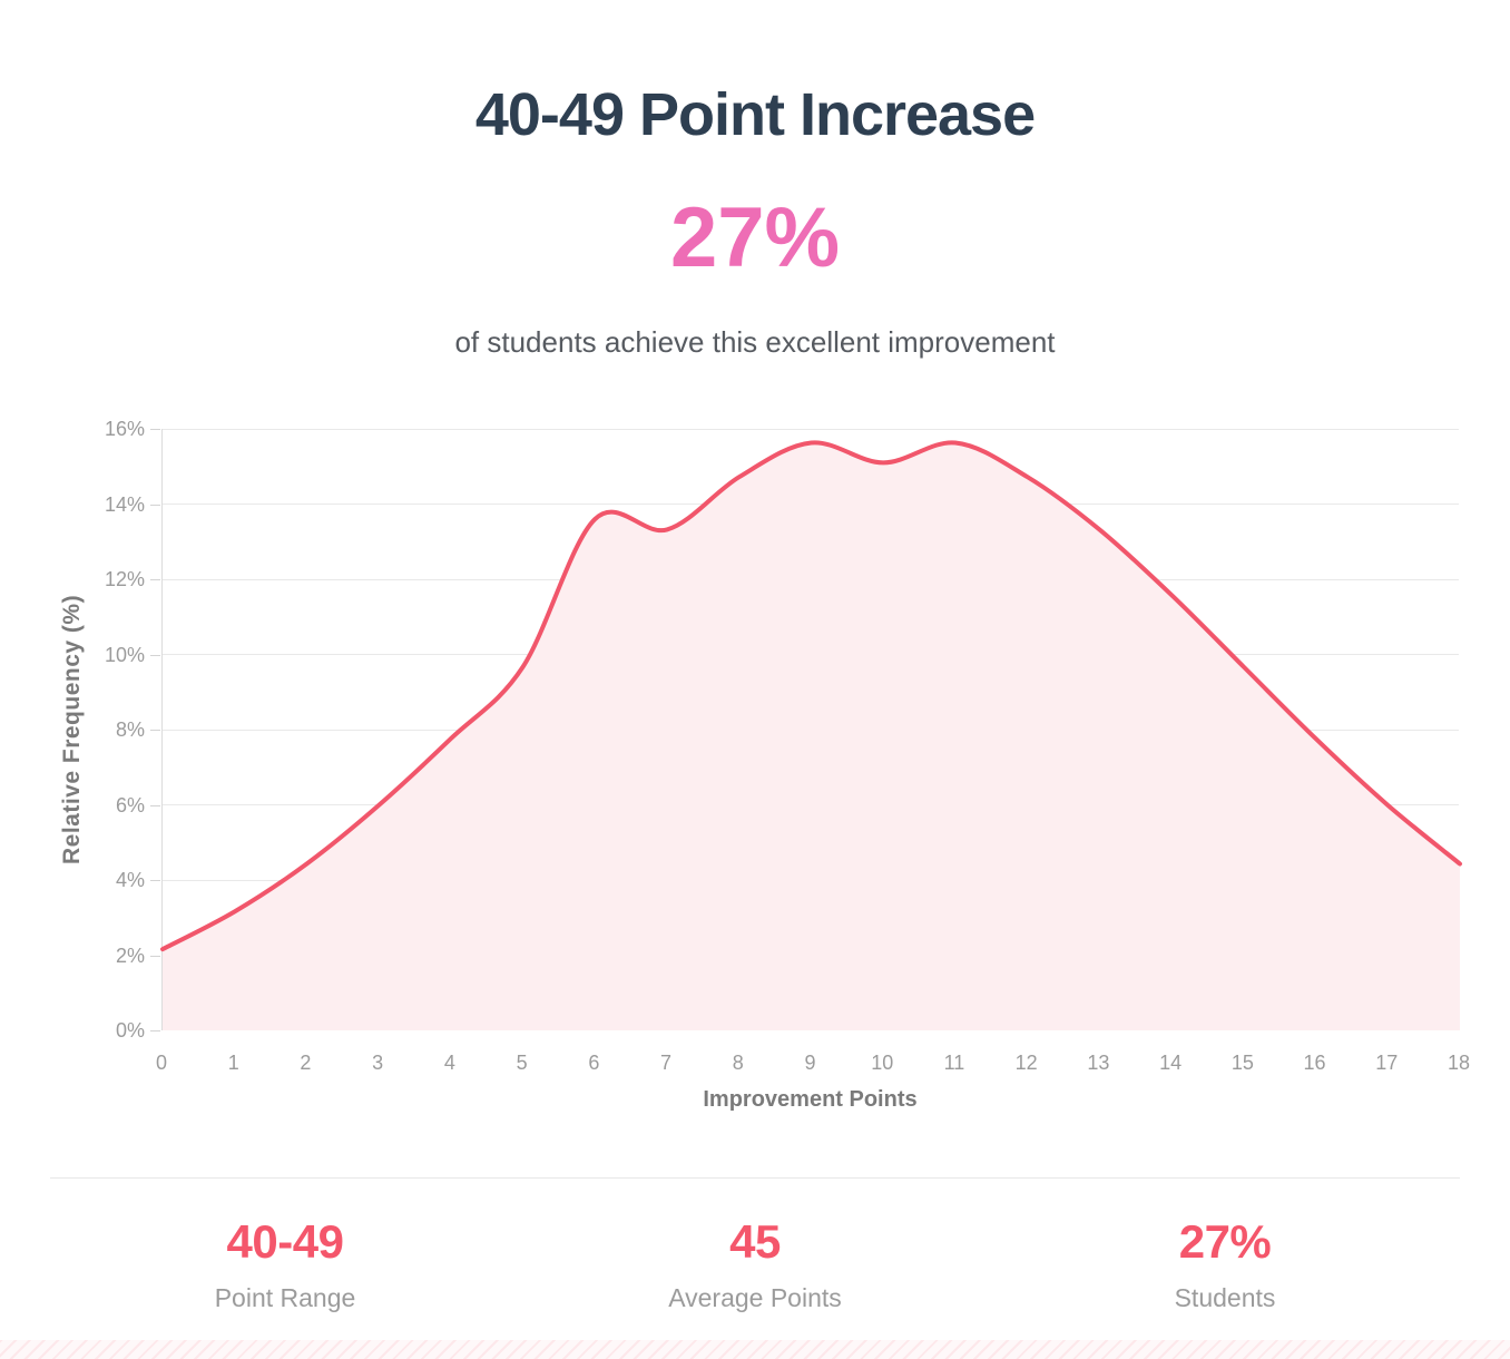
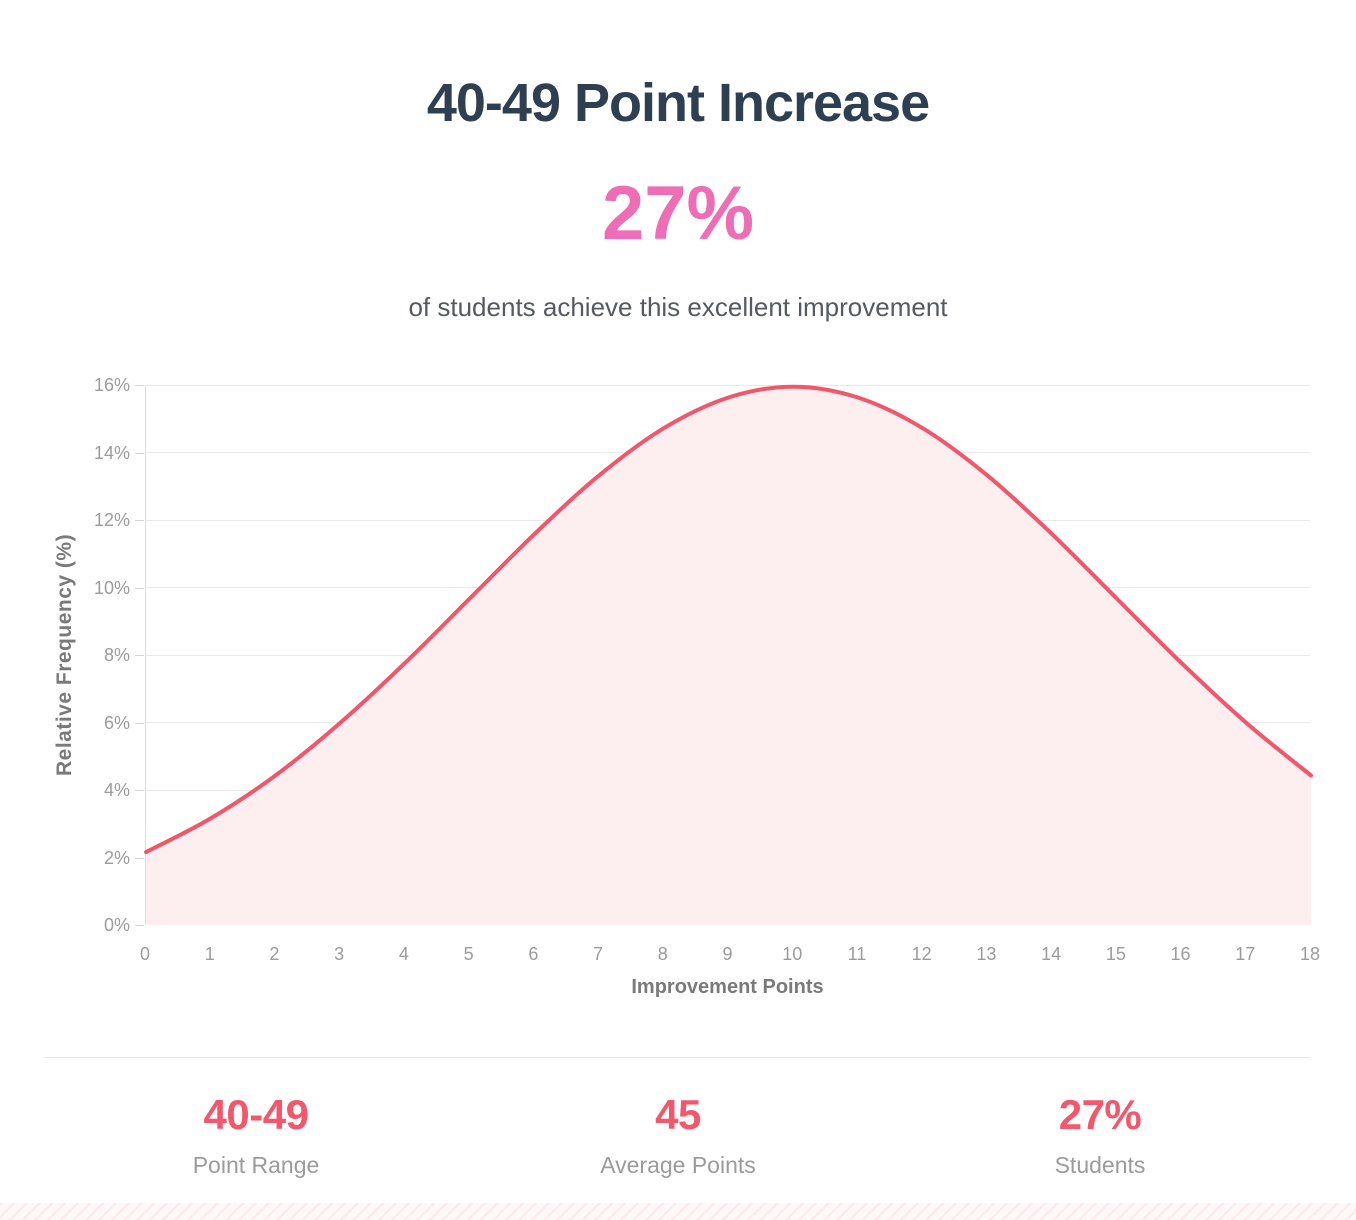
6: 13.6% -> 11.6%
10: 15.1% -> 15.9%
